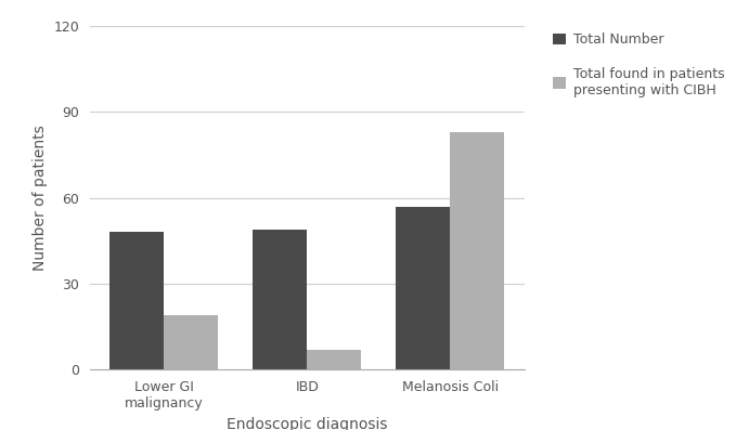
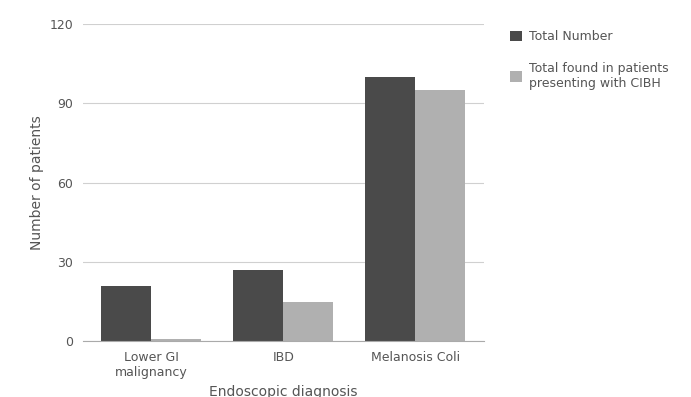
Total Number/Lower GI malignancy: 48 -> 21
Total found in patients presenting with CIBH/Lower GI malignancy: 19 -> 1
Total Number/IBD: 49 -> 27
Total found in patients presenting with CIBH/IBD: 7 -> 15
Total Number/Melanosis Coli: 57 -> 100
Total found in patients presenting with CIBH/Melanosis Coli: 83 -> 95
